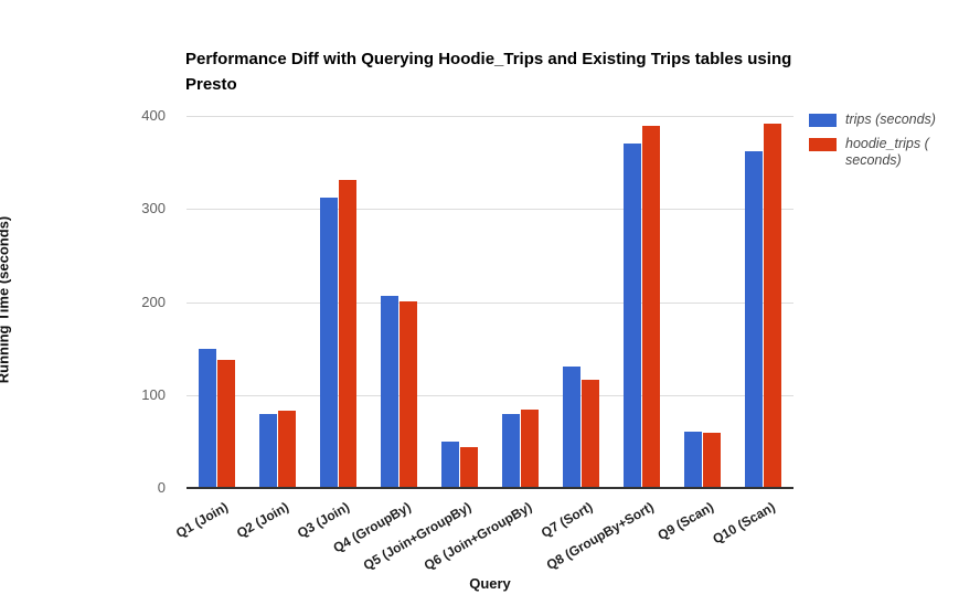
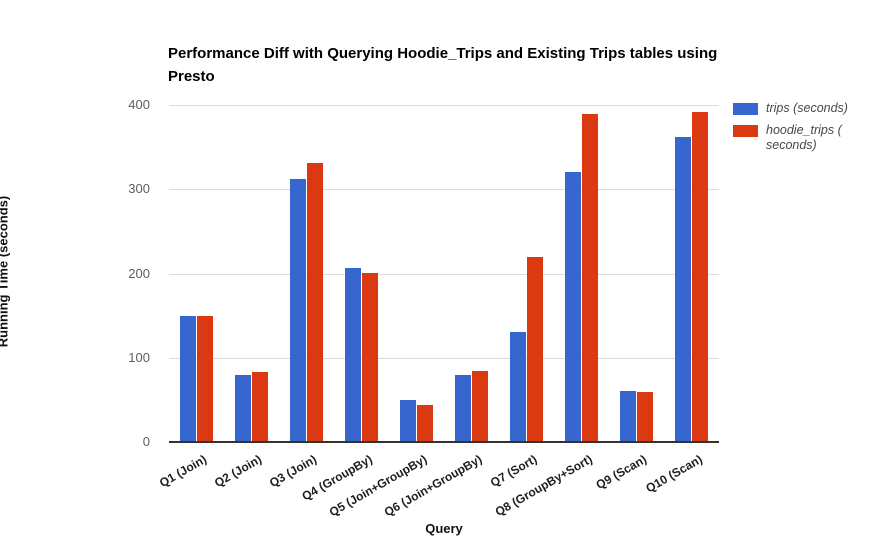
hoodie_trips (seconds)/Q1 (Join): 140 -> 150
hoodie_trips (seconds)/Q7 (Sort): 120 -> 220
trips (seconds)/Q8 (GroupBy+Sort): 370 -> 320
